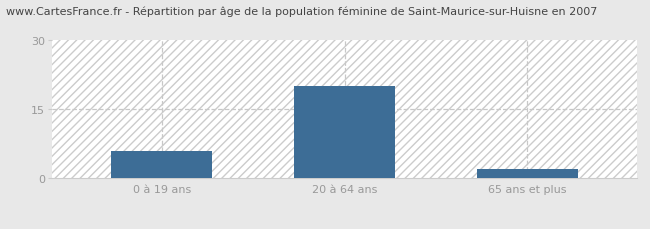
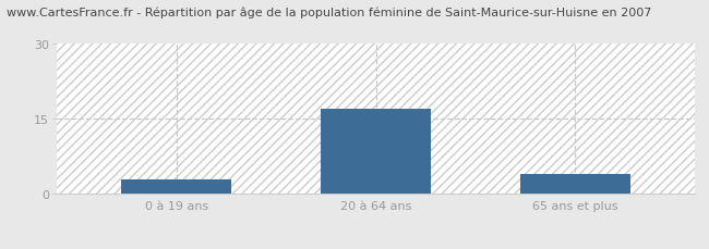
0 à 19 ans: 6 -> 3
20 à 64 ans: 20 -> 17
65 ans et plus: 2 -> 4
